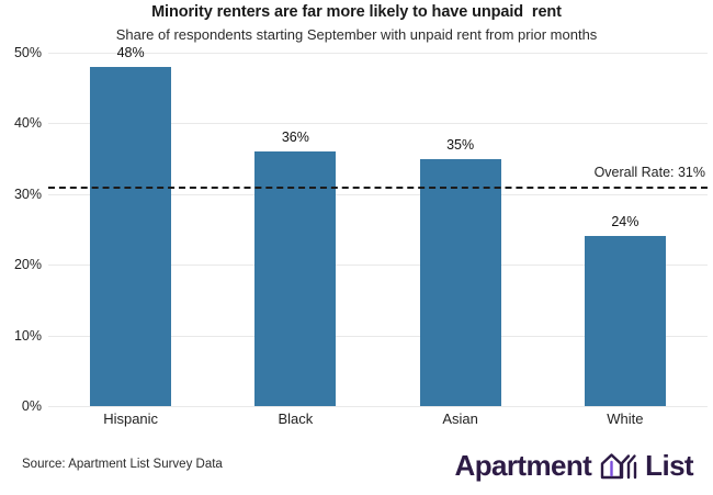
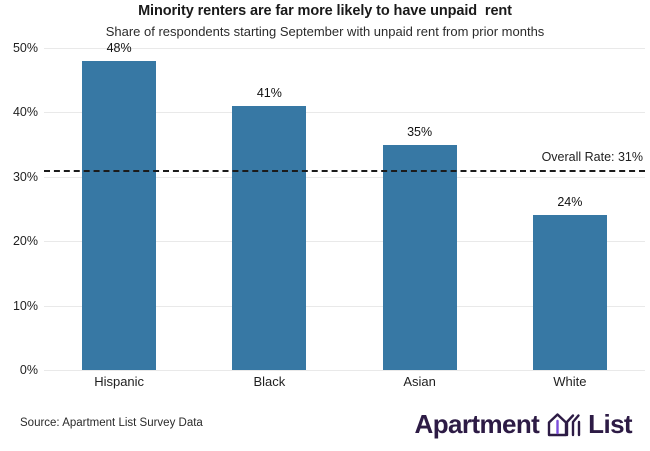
Black: 36% -> 41%
